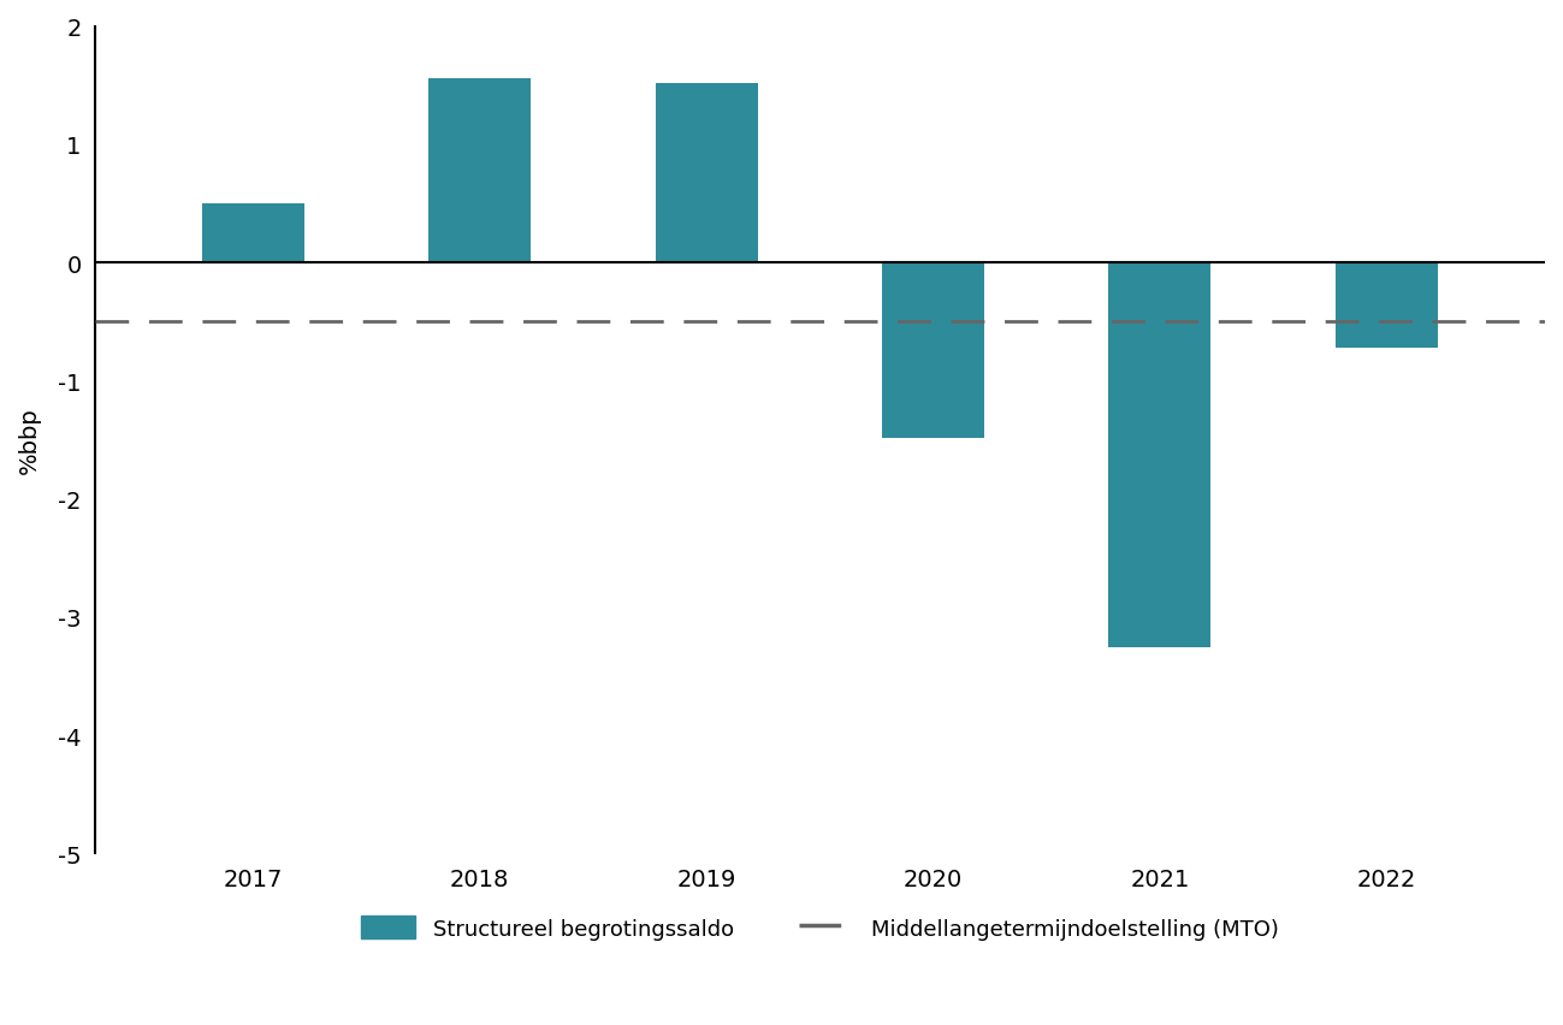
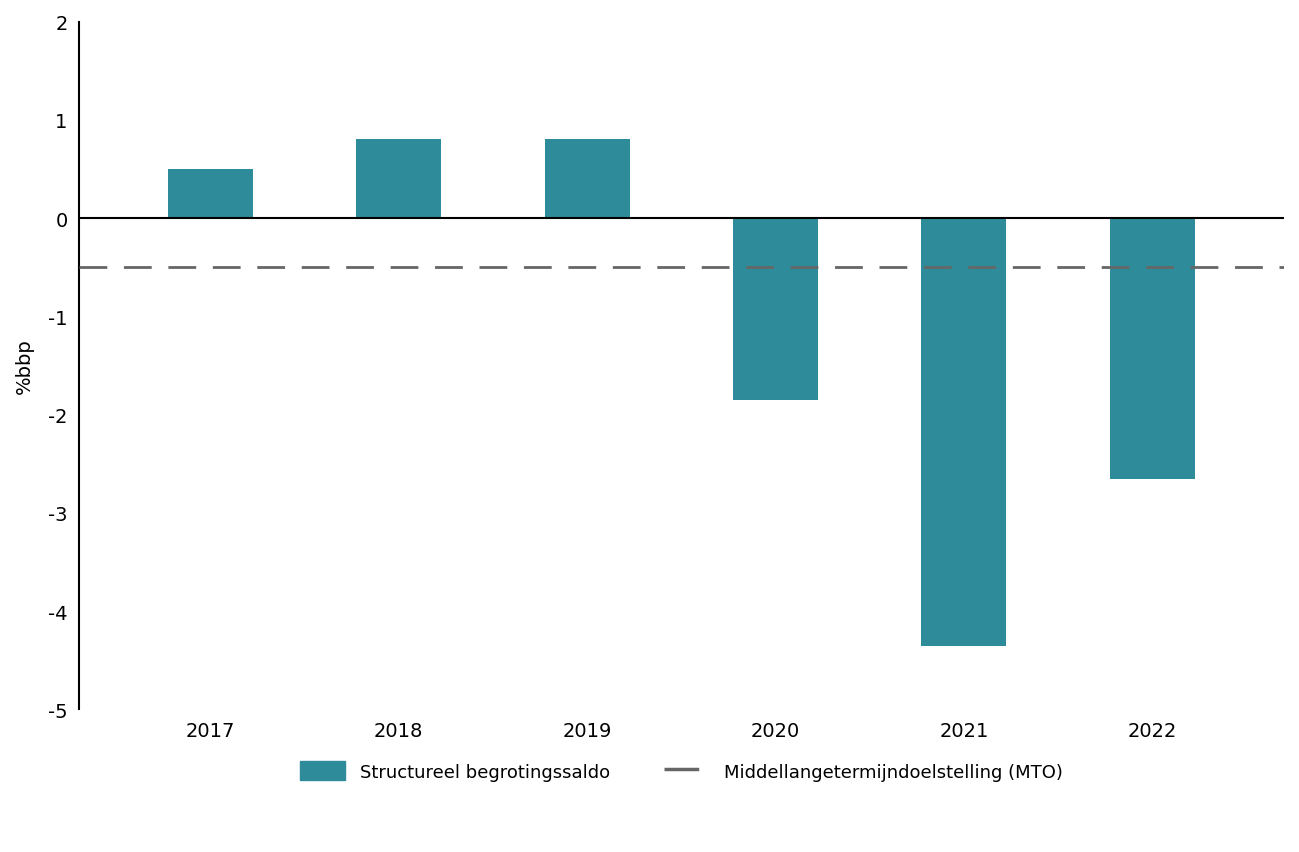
2018: 1.56 -> 0.80
2019: 1.52 -> 0.80
2020: -1.48 -> -1.85
2021: -3.26 -> -4.35
2022: -0.72 -> -2.65
